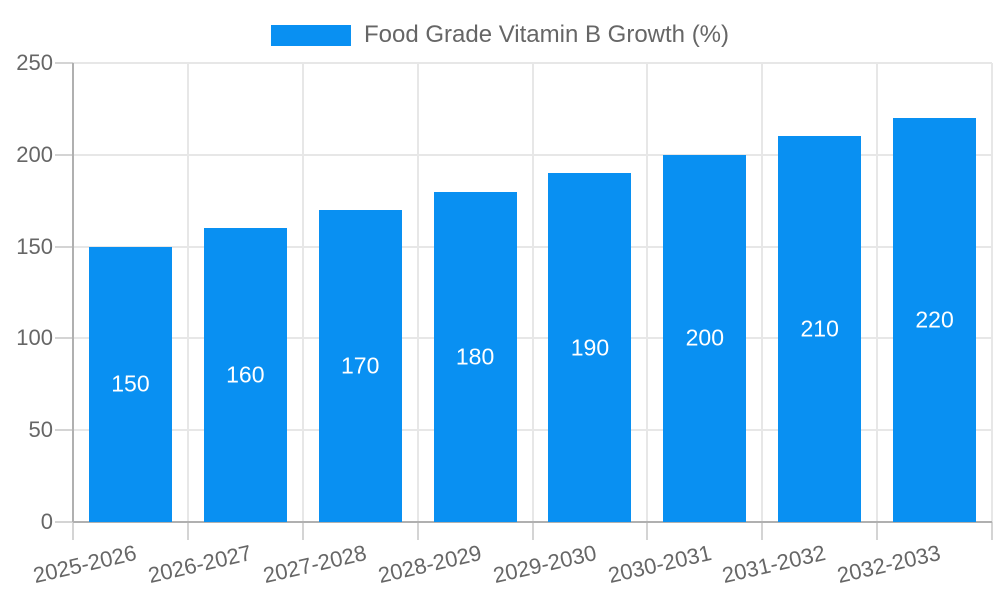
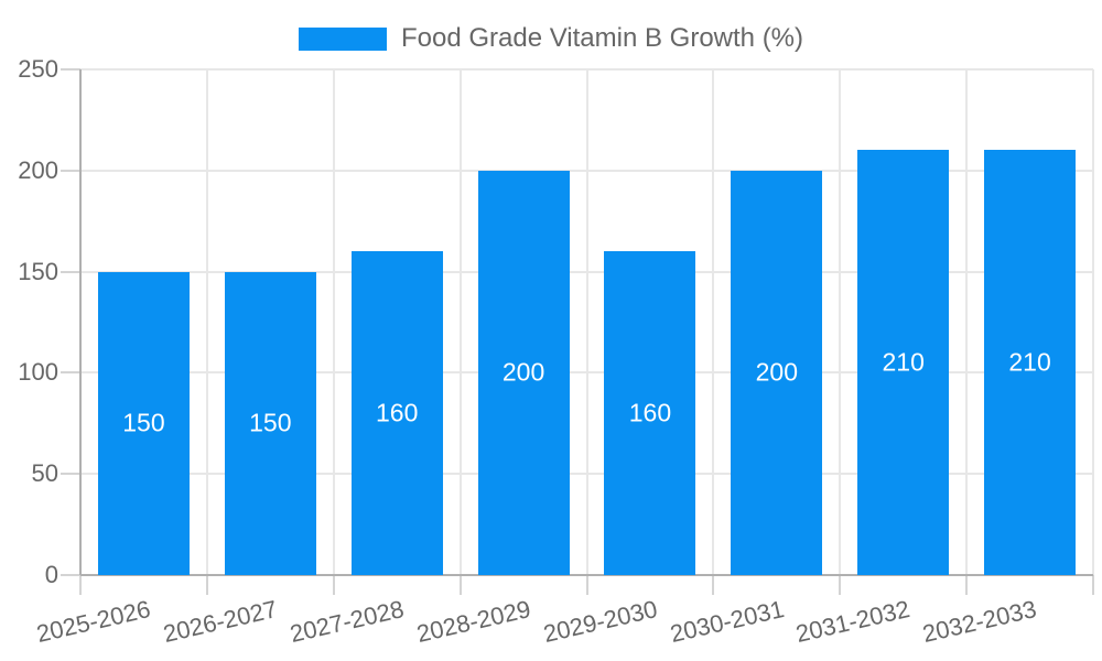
2026-2027: 160 -> 150
2027-2028: 170 -> 160
2028-2029: 180 -> 200
2029-2030: 190 -> 160
2032-2033: 220 -> 210
